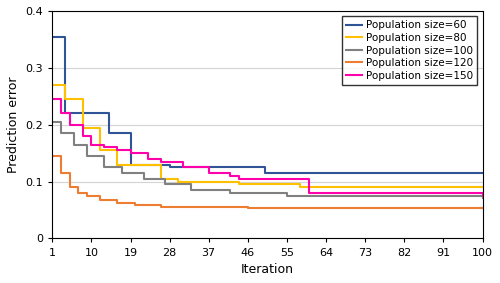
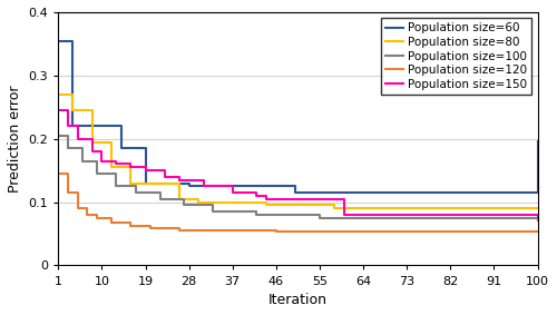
Population size=60/100: 0.115 -> 0.196
